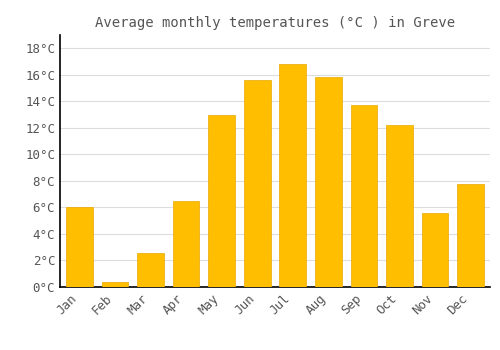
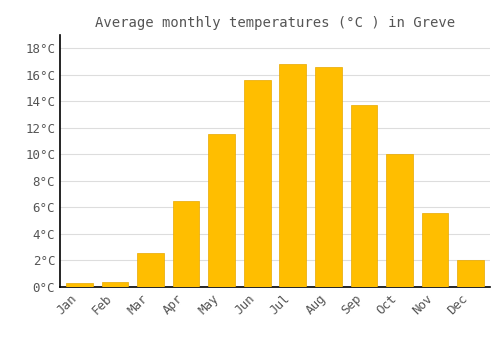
Jan: 6.0°C -> 0.3°C
May: 13.0°C -> 11.5°C
Aug: 15.8°C -> 16.6°C
Oct: 12.2°C -> 10.0°C
Dec: 7.8°C -> 2.0°C
